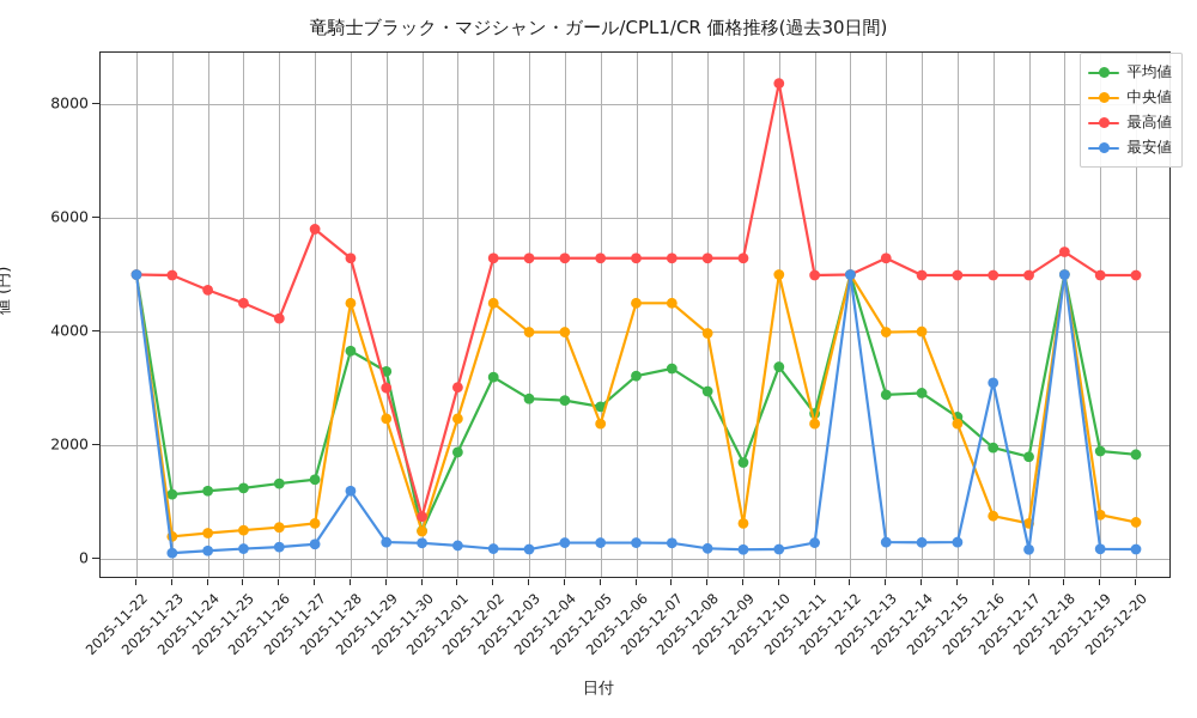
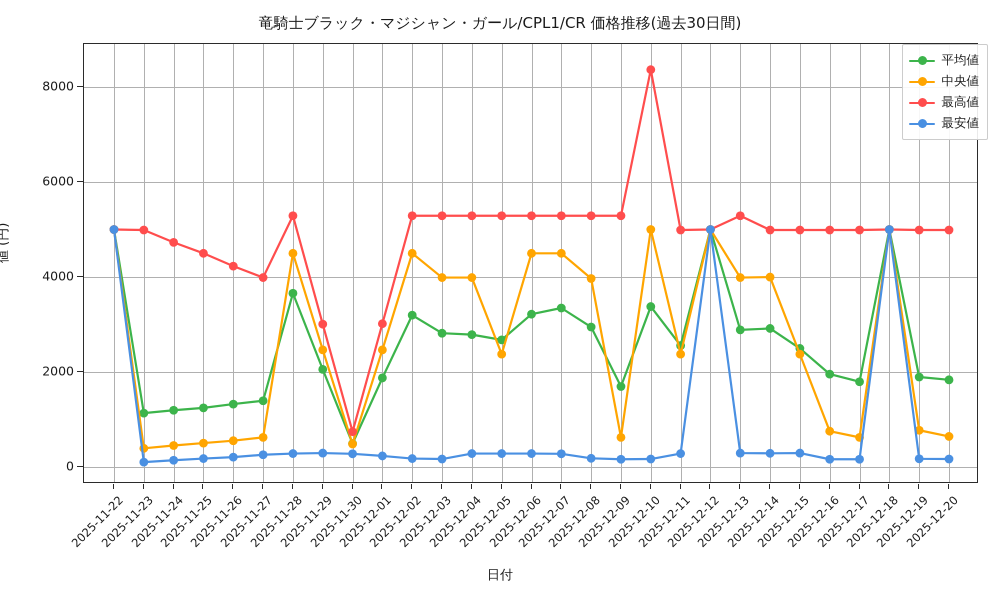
最高値/2025-11-27: 5800 -> 4000
最安値/2025-11-28: 1200 -> 300
平均値/2025-11-29: 3300 -> 2100
最安値/2025-12-16: 3100 -> 200
最高値/2025-12-18: 5400 -> 5000
